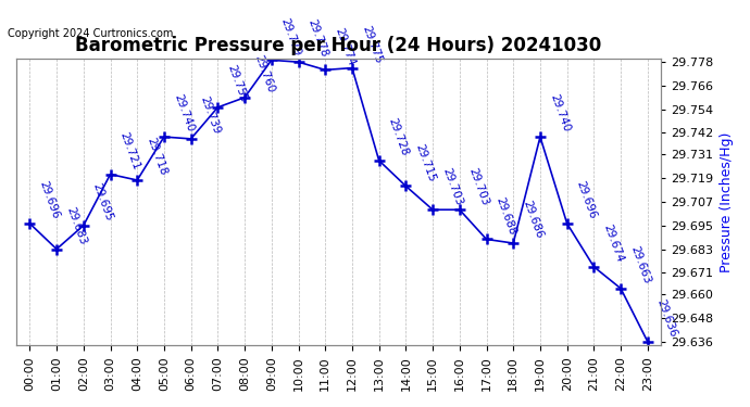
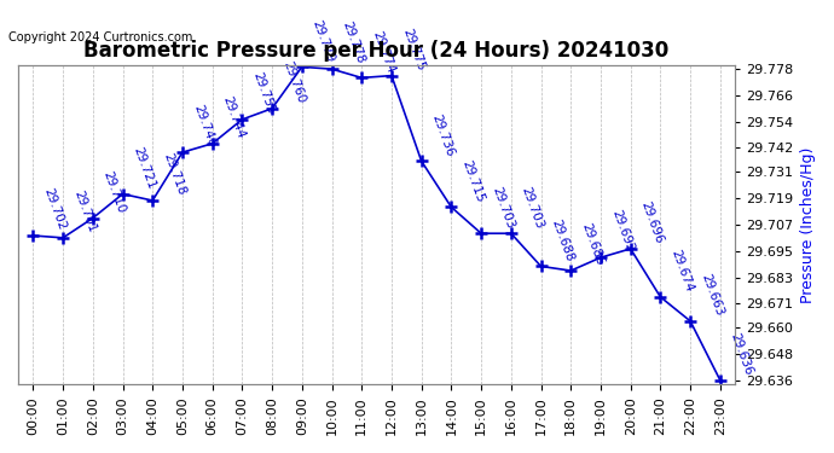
00:00: 29.696 -> 29.702
01:00: 29.683 -> 29.701
02:00: 29.695 -> 29.710
06:00: 29.739 -> 29.744
13:00: 29.728 -> 29.736
19:00: 29.740 -> 29.692
